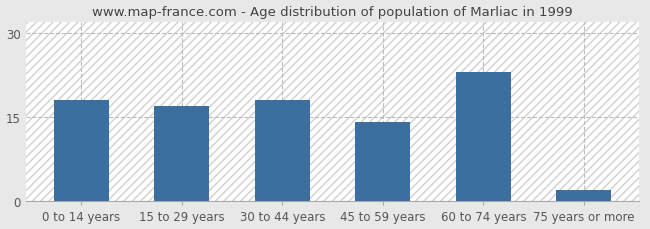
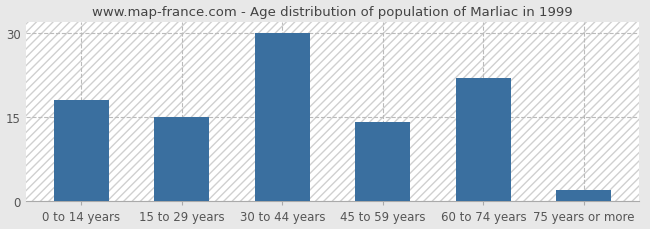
15 to 29 years: 17 -> 15
30 to 44 years: 18 -> 30
60 to 74 years: 23 -> 22
